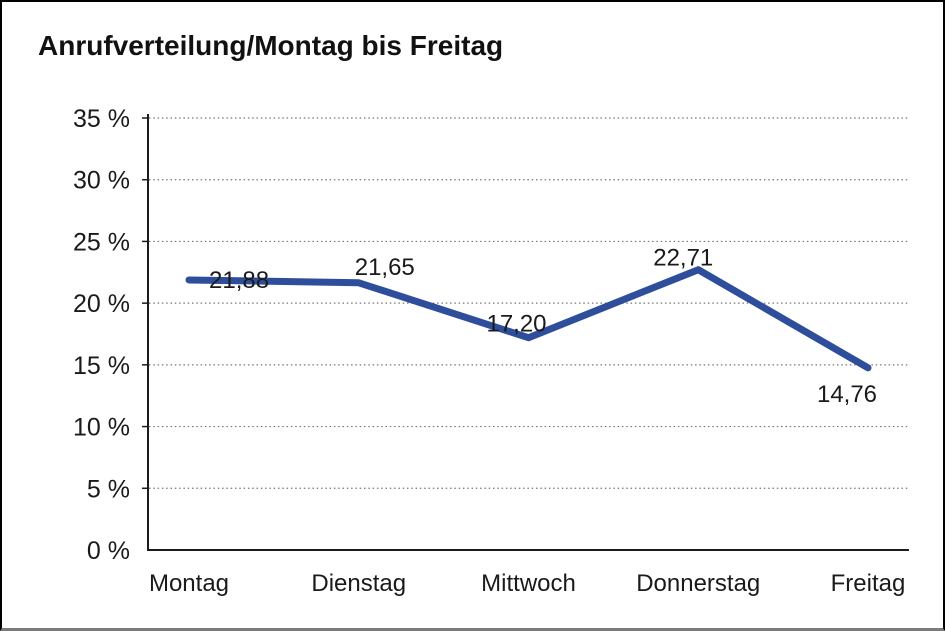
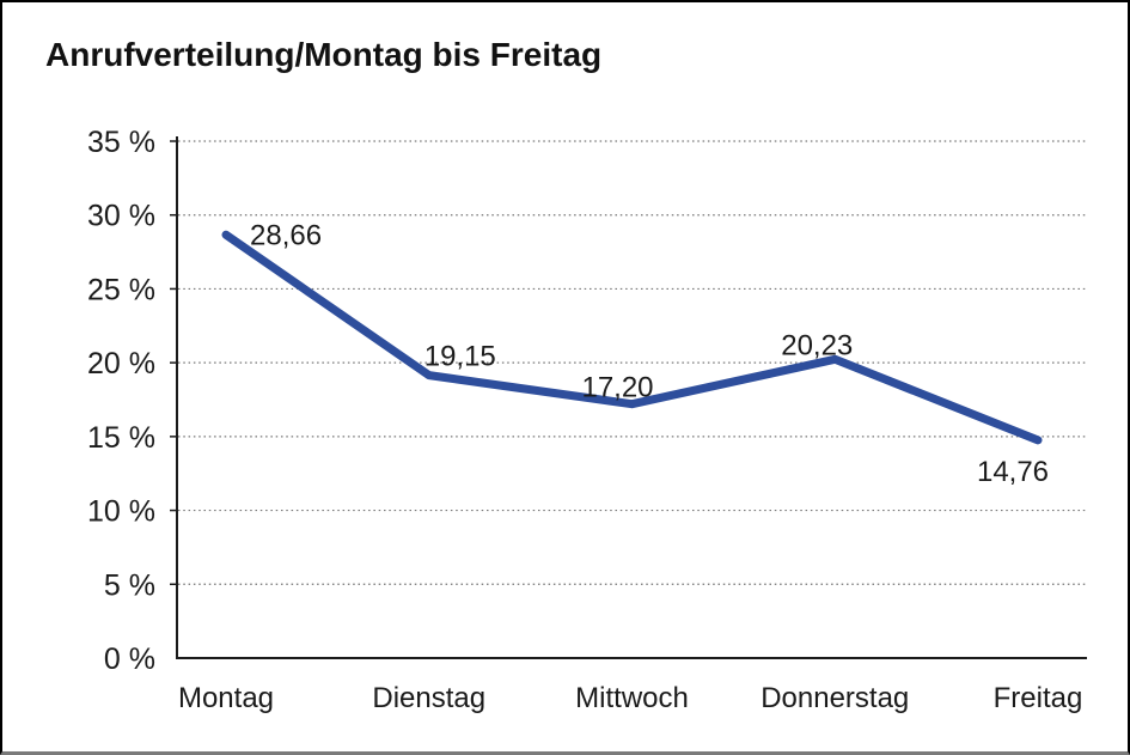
Montag: 21,88 -> 28,66
Dienstag: 21,65 -> 19,15
Donnerstag: 22,71 -> 20,23
